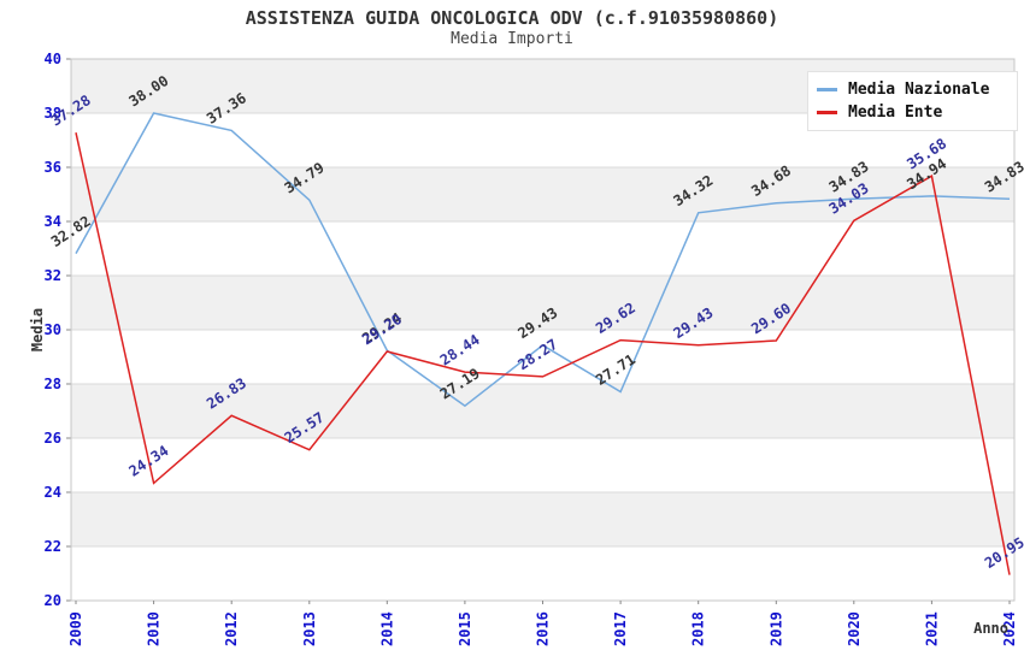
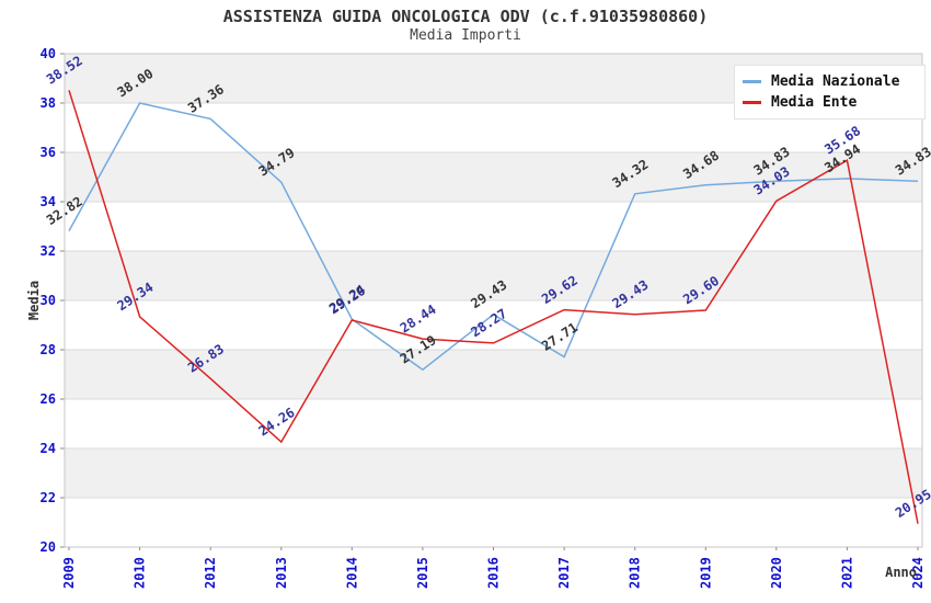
Media Ente/2009: 37.28 -> 38.52
Media Ente/2010: 24.34 -> 29.34
Media Ente/2013: 25.57 -> 24.26
